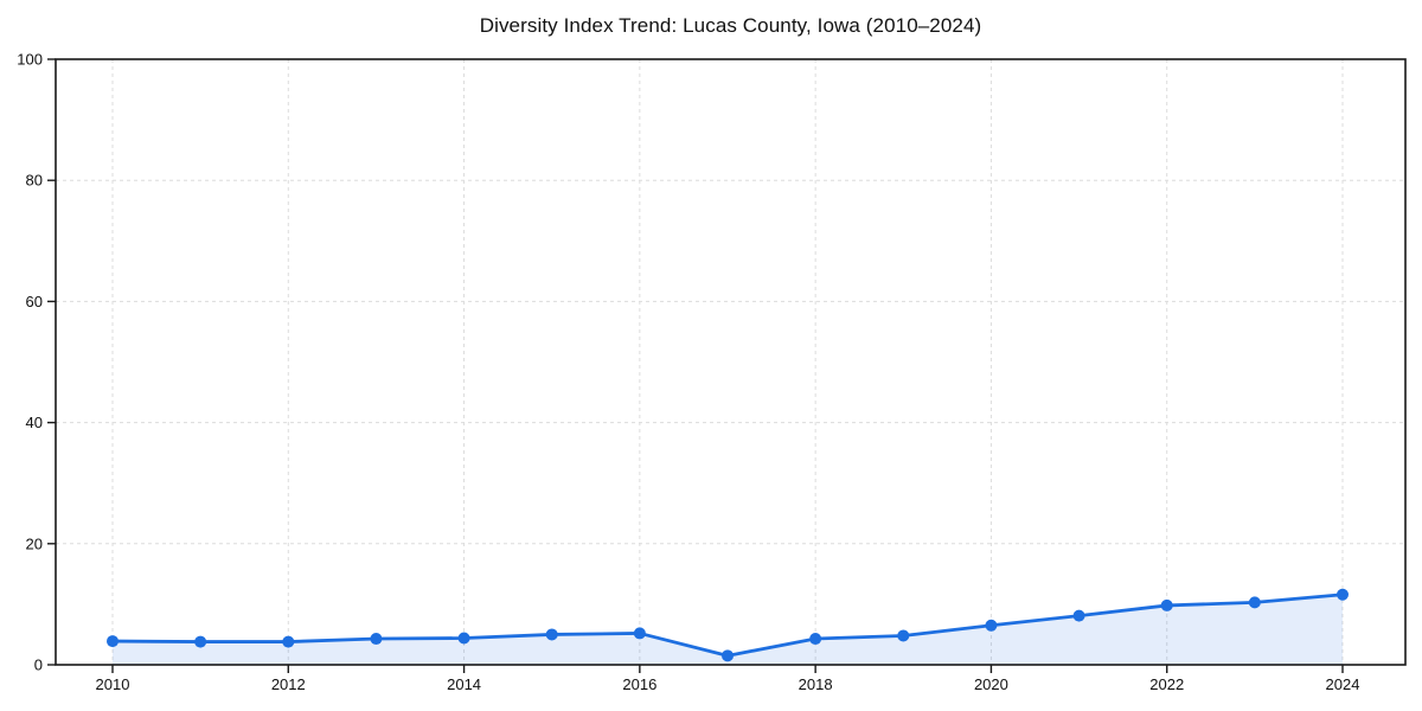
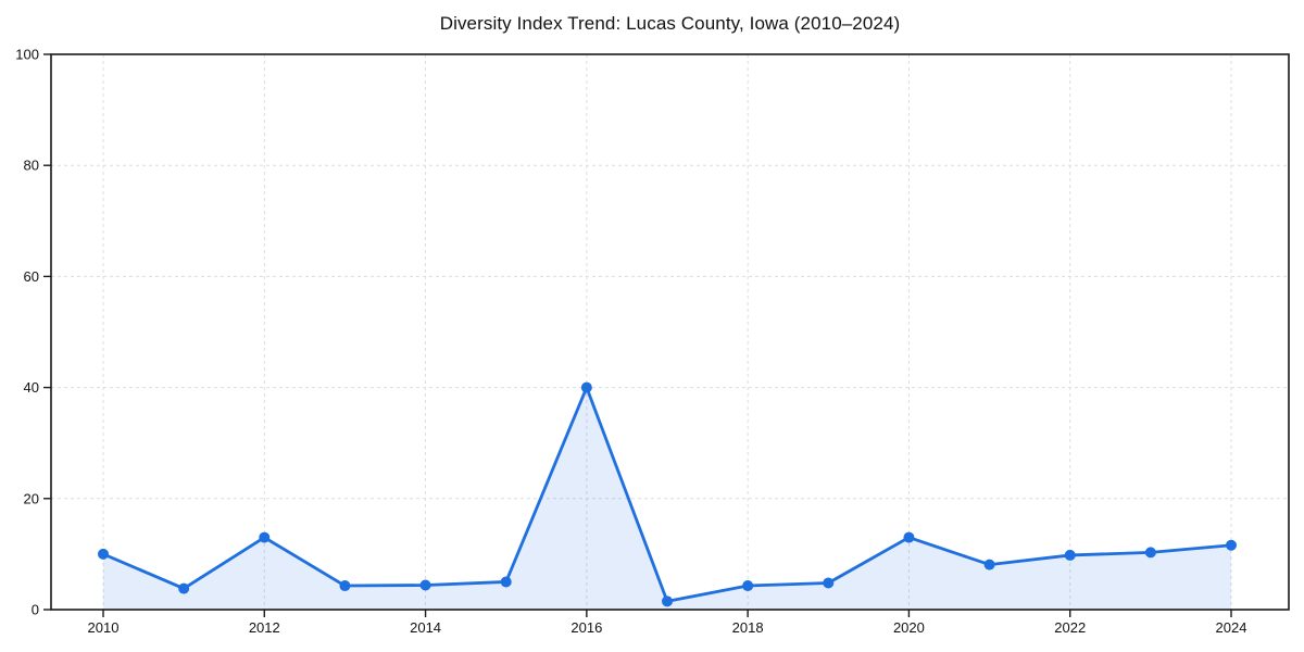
2010: 4 -> 10
2012: 4 -> 13
2016: 5 -> 40
2020: 6 -> 13
